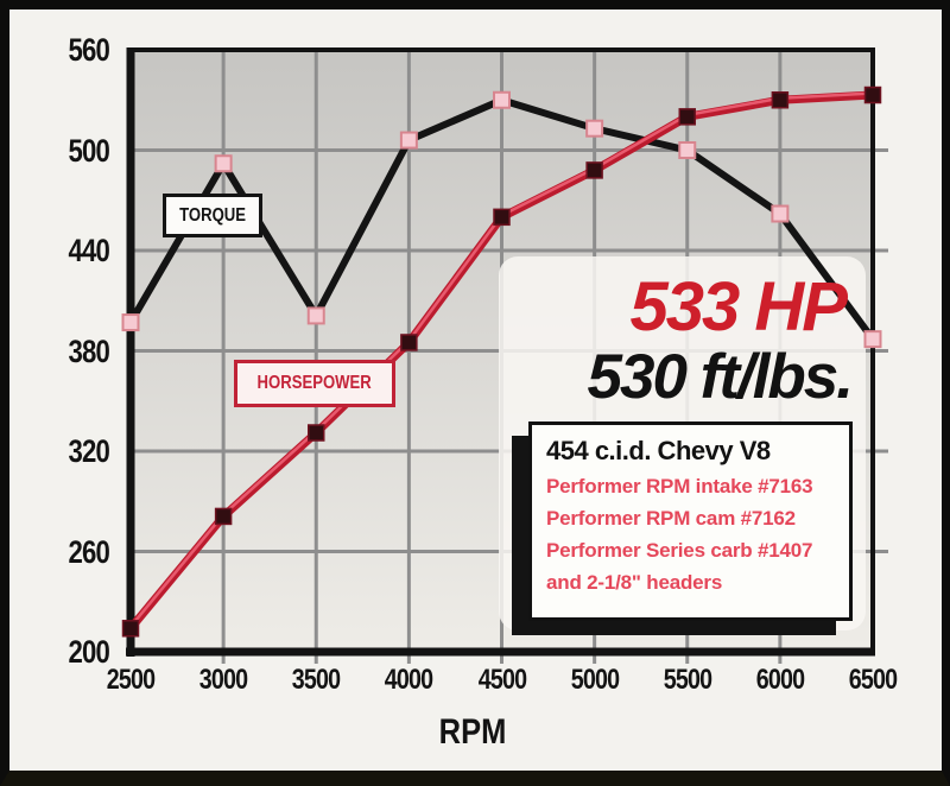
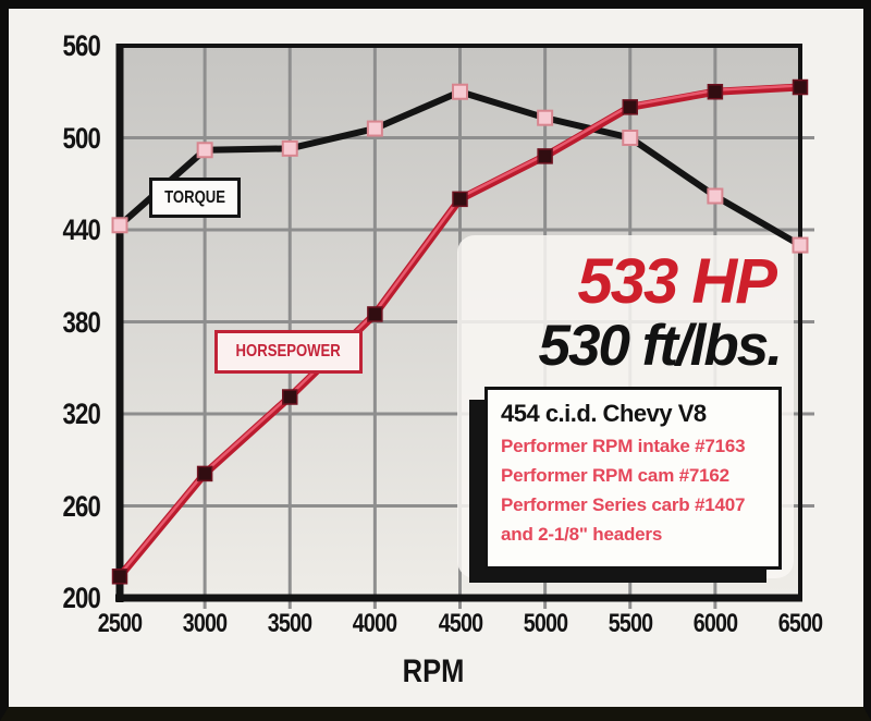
TORQUE/2500: 397 -> 443
TORQUE/3500: 401 -> 493
TORQUE/6500: 387 -> 430
